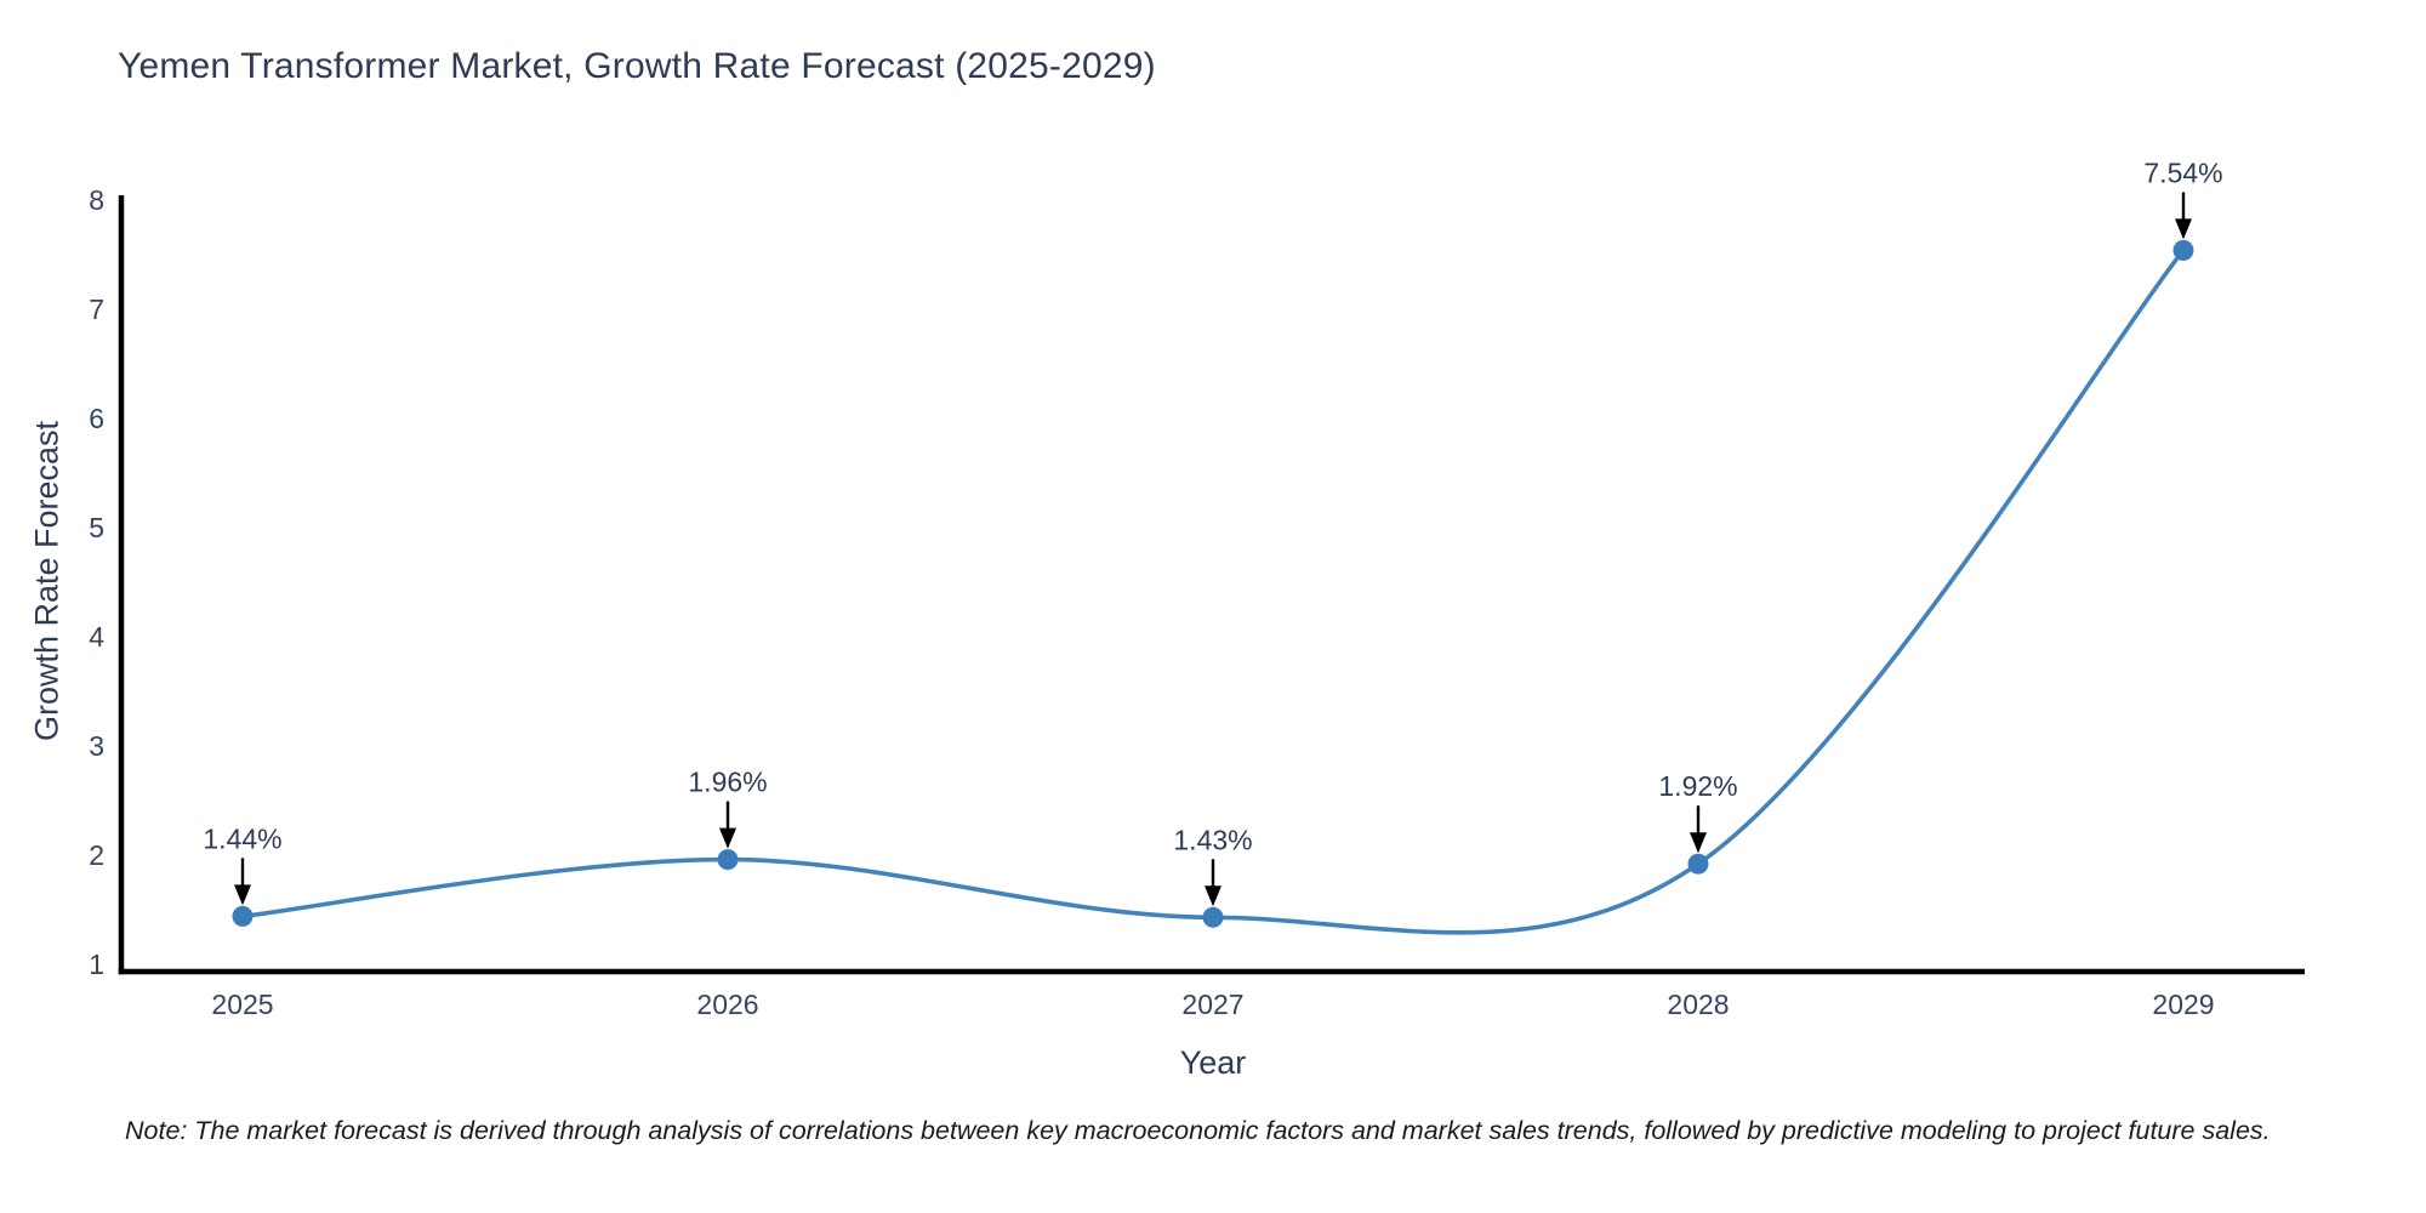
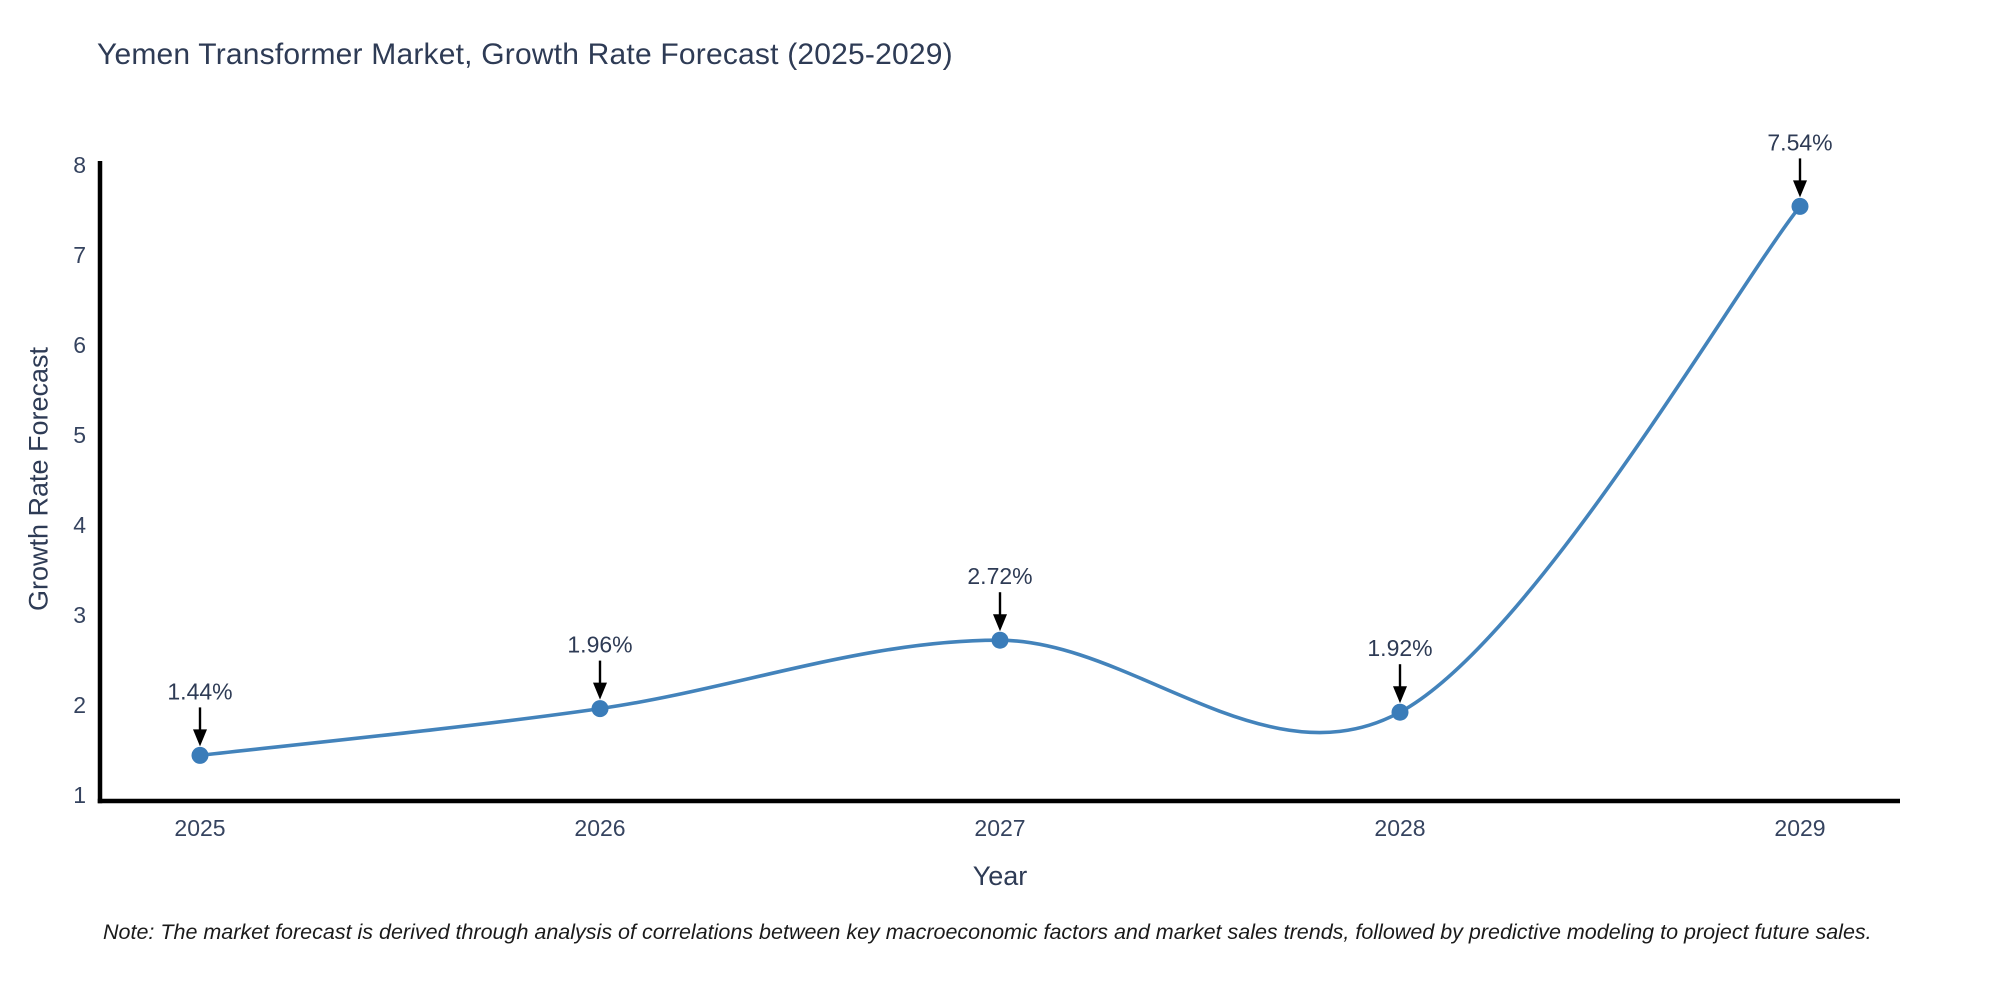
2027: 1.43% -> 2.72%
